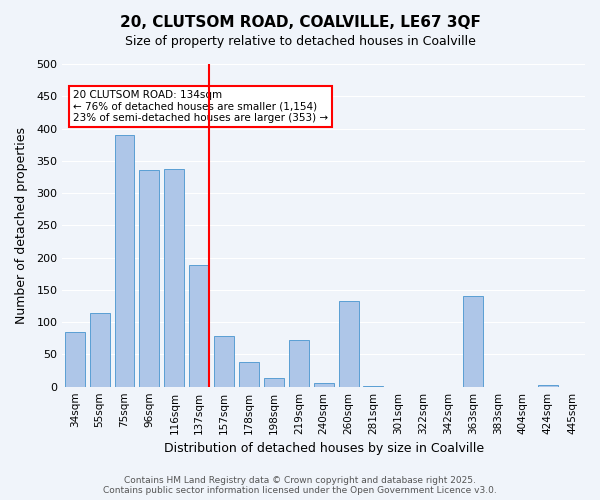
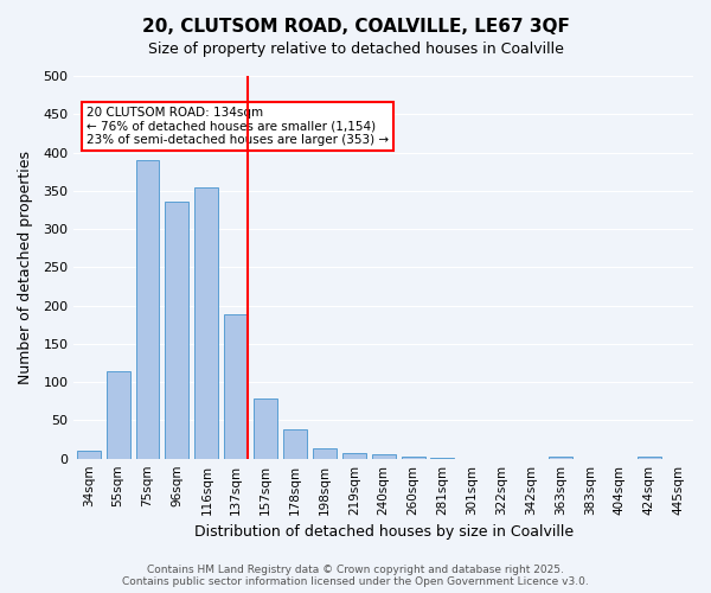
34sqm: 84 -> 10
116sqm: 338 -> 355
219sqm: 72 -> 8
260sqm: 132 -> 3
363sqm: 140 -> 3
